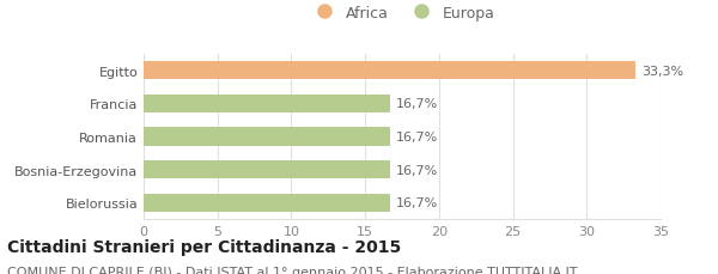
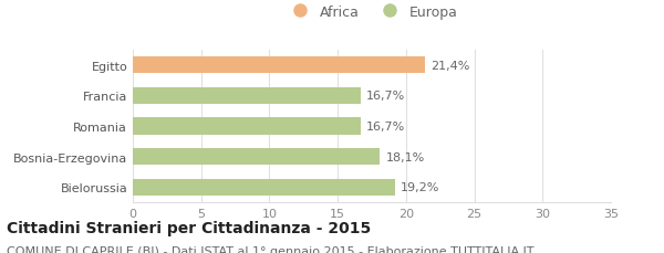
Egitto: 33,3% -> 21,4%
Bosnia-Erzegovina: 16,7% -> 18,1%
Bielorussia: 16,7% -> 19,2%
